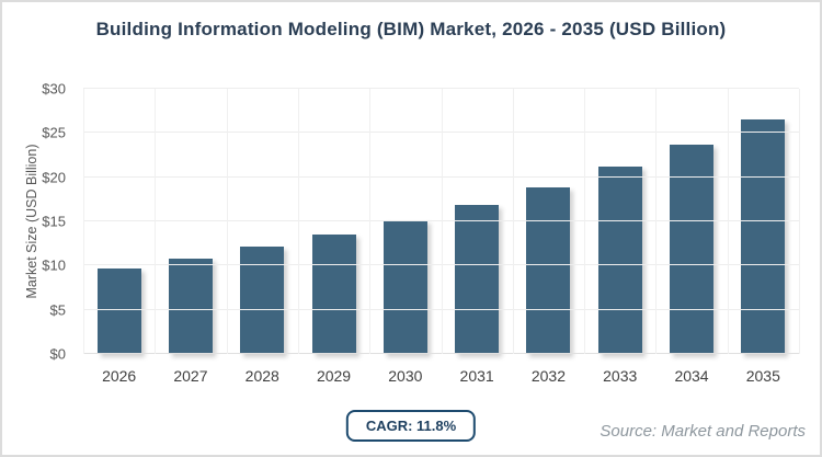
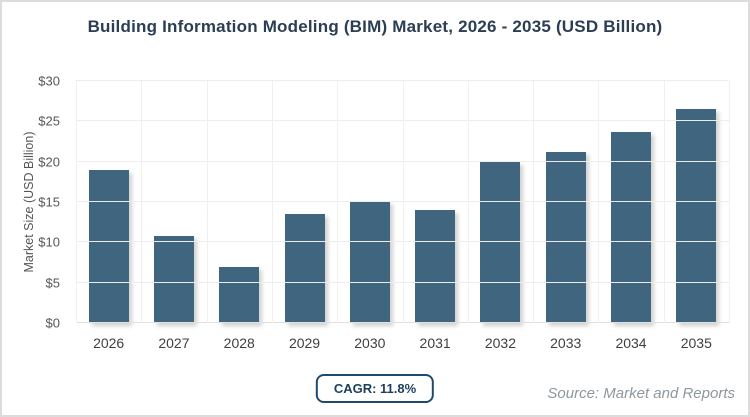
2026: $10 -> $19
2028: $12 -> $7
2031: $17 -> $14
2032: $19 -> $20
